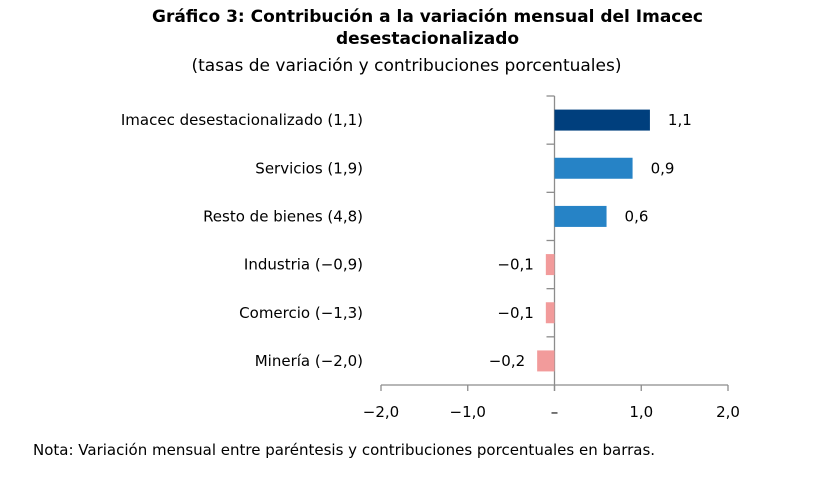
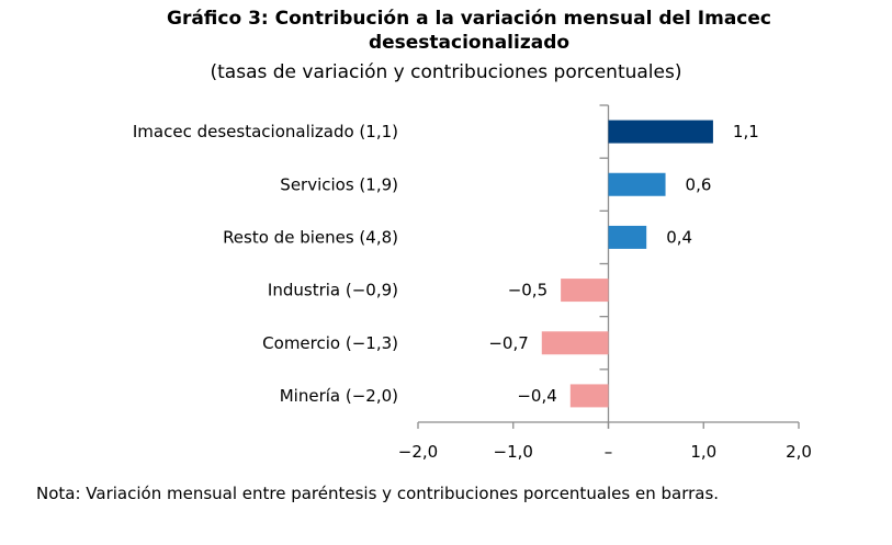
Servicios (1,9): 0,9 -> 0,6
Resto de bienes (4,8): 0,6 -> 0,4
Industria (−0,9): −0,1 -> −0,5
Comercio (−1,3): −0,1 -> −0,7
Minería (−2,0): −0,2 -> −0,4
